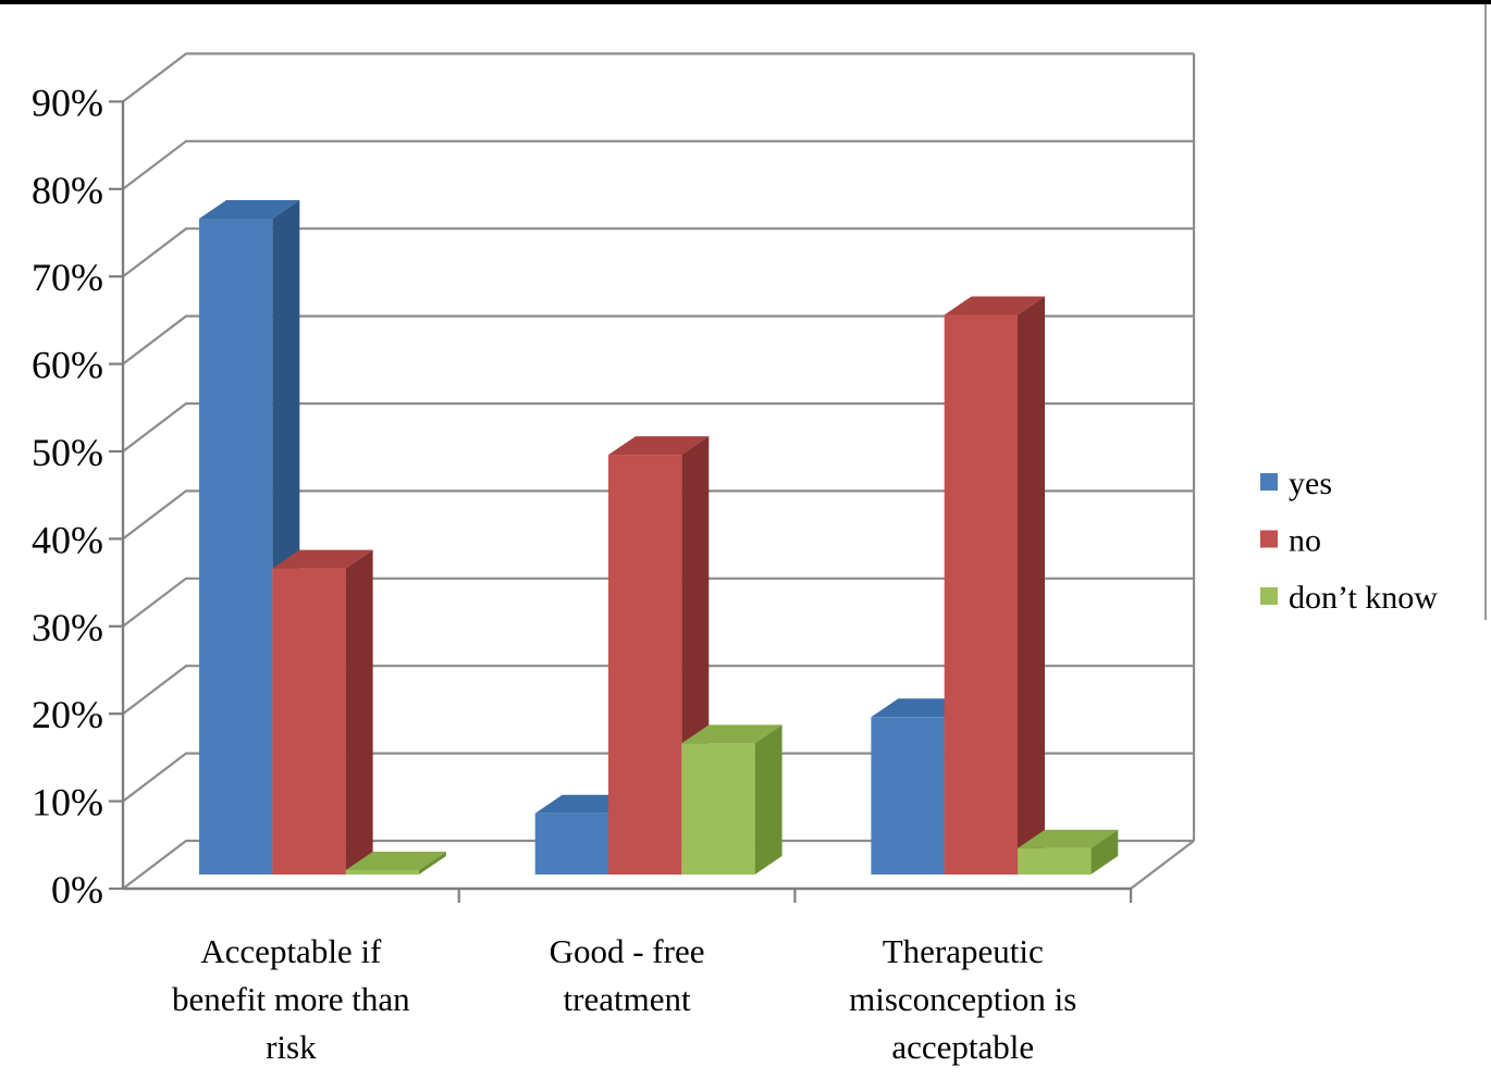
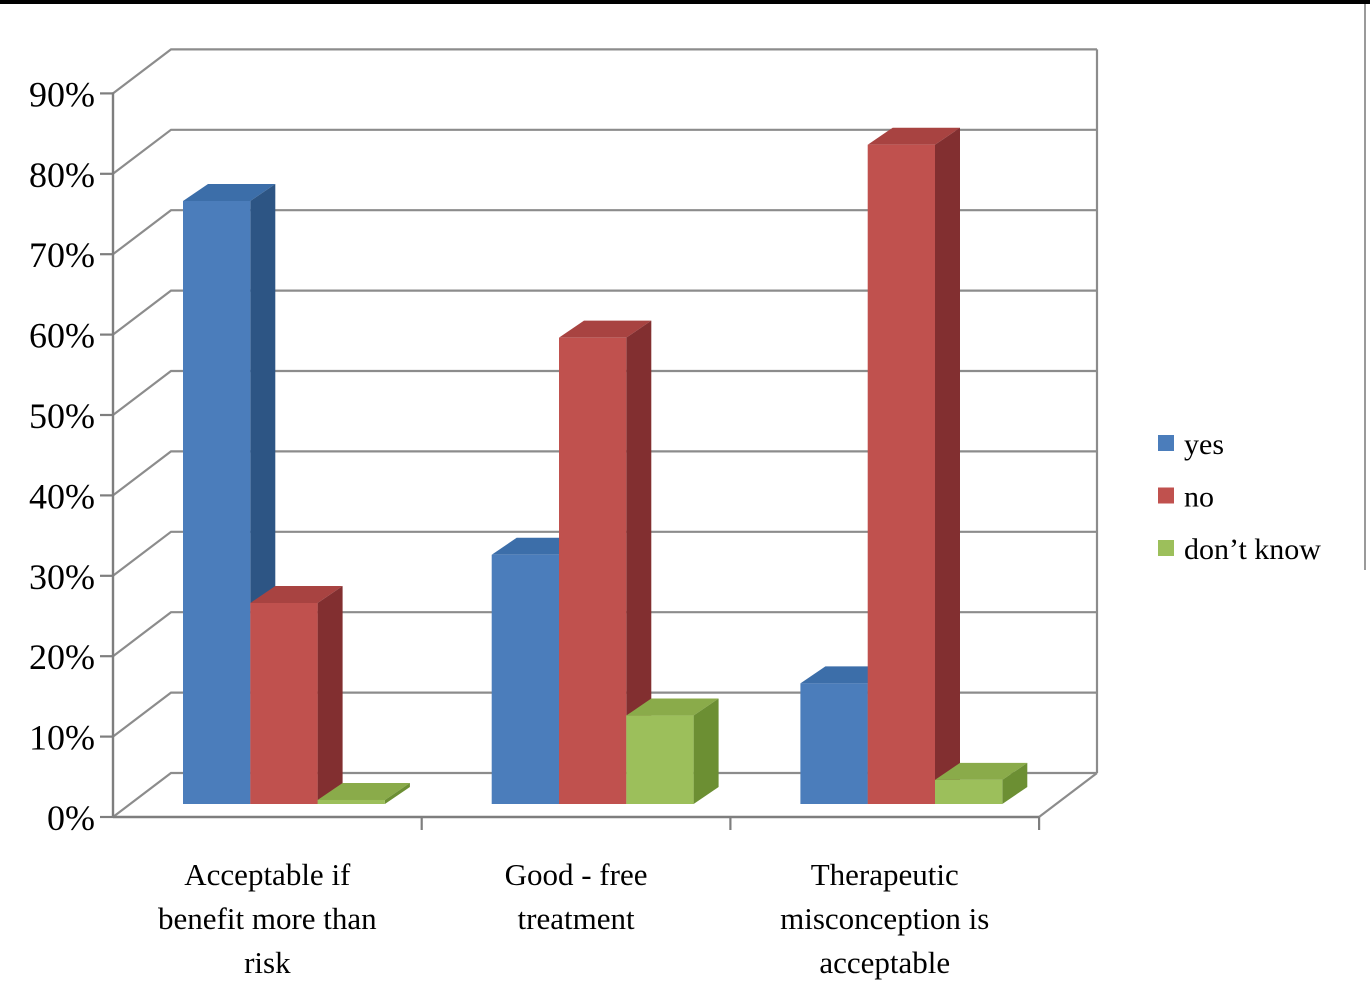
no/Acceptable if benefit more than risk: 35% -> 25%
yes/Good - free treatment: 7% -> 31%
no/Good - free treatment: 48% -> 58%
don’t know/Good - free treatment: 15% -> 11%
yes/Therapeutic misconception is acceptable: 18% -> 15%
no/Therapeutic misconception is acceptable: 64% -> 82%
